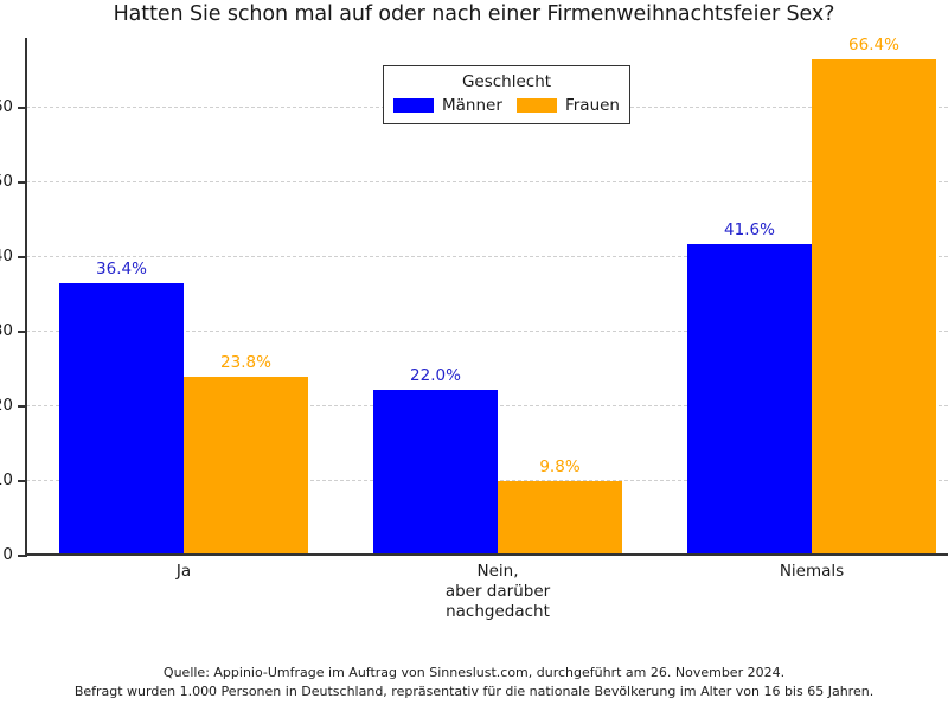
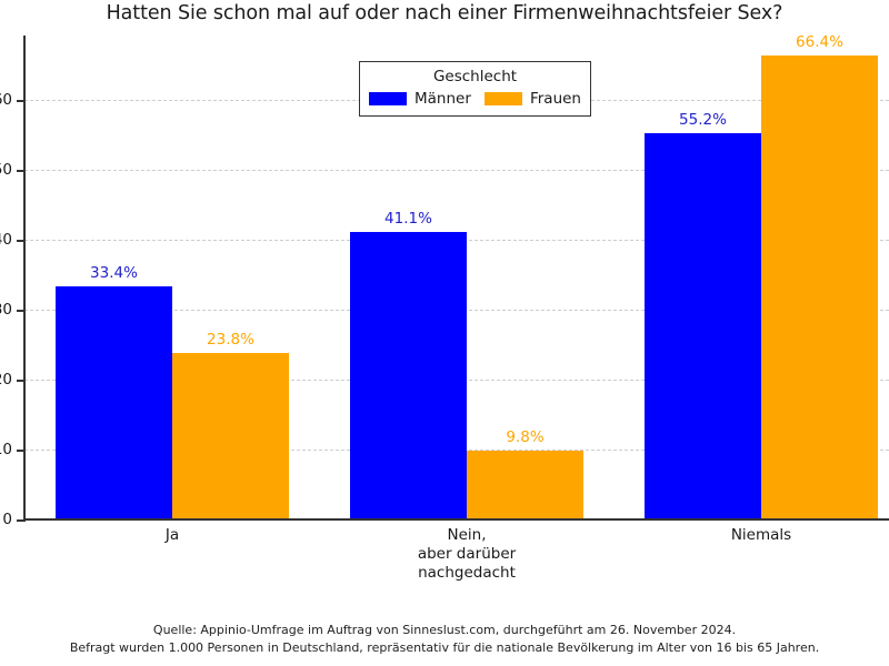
Männer/Ja: 36.4% -> 33.4%
Männer/Nein, aber darüber nachgedacht: 22.0% -> 41.1%
Männer/Niemals: 41.6% -> 55.2%
